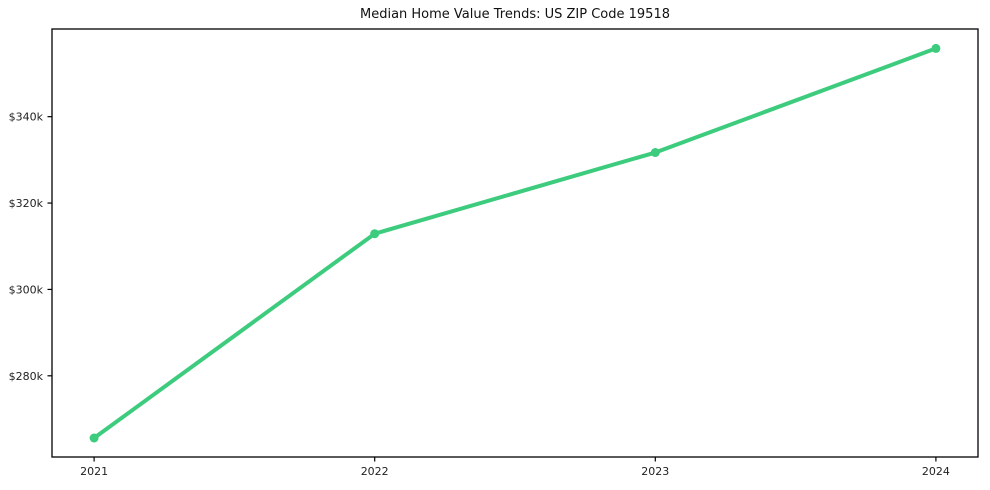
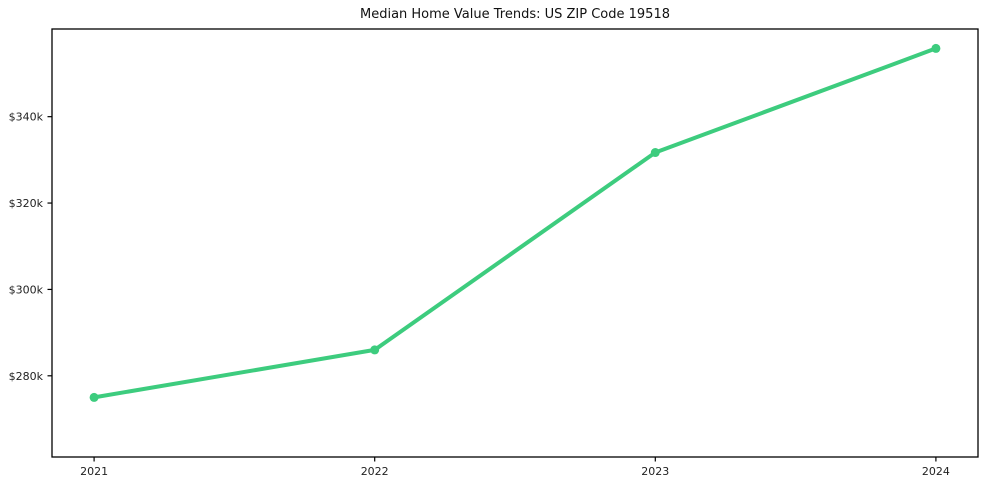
2021: $266k -> $275k
2022: $313k -> $286k
